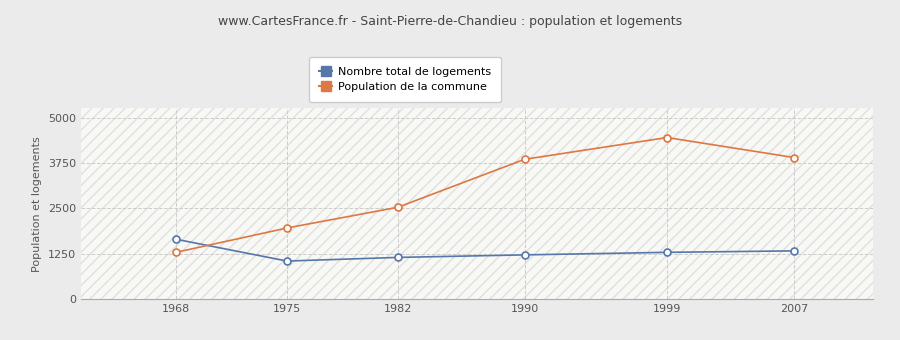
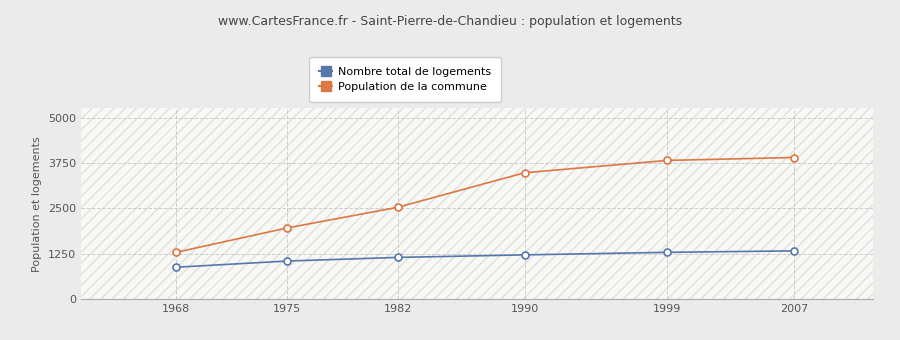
Nombre total de logements/1968: 1650 -> 880
Population de la commune/1990: 3850 -> 3480
Population de la commune/1999: 4450 -> 3820
